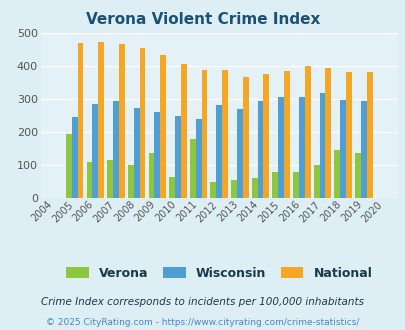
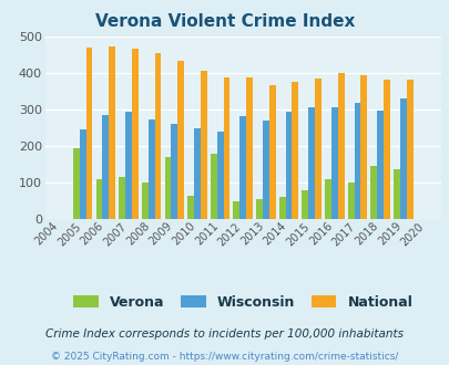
Verona/2009: 135 -> 170
Verona/2016: 80 -> 110
Wisconsin/2019: 294 -> 330
